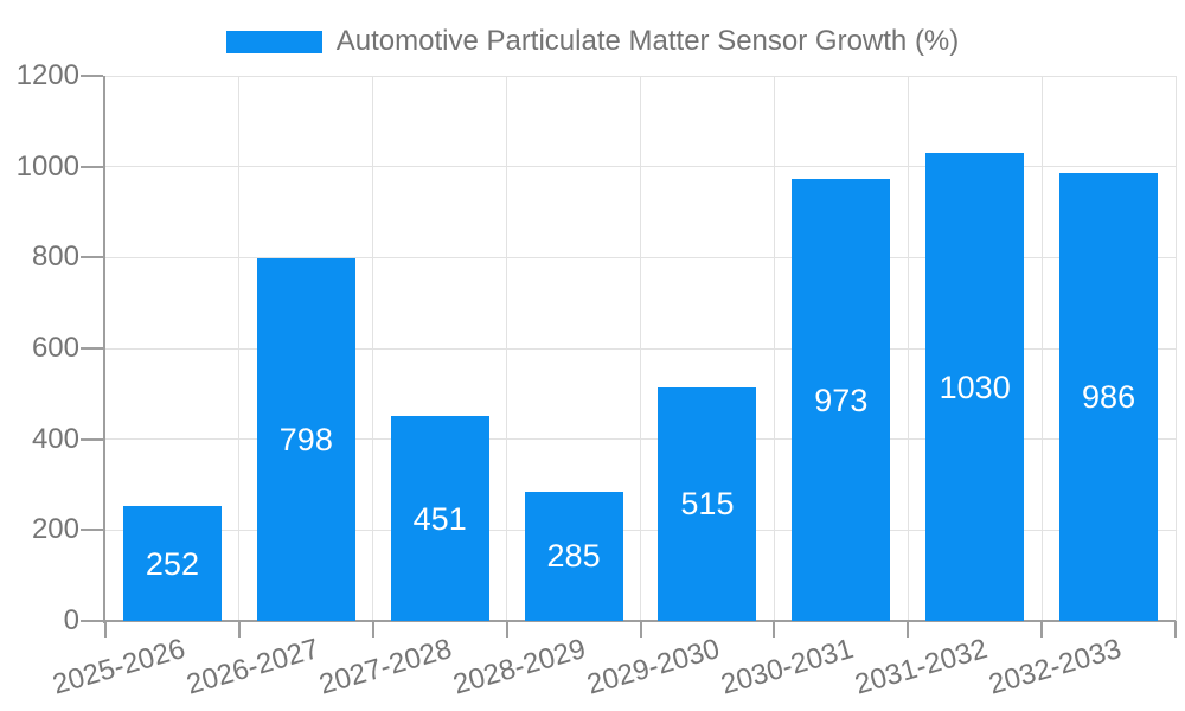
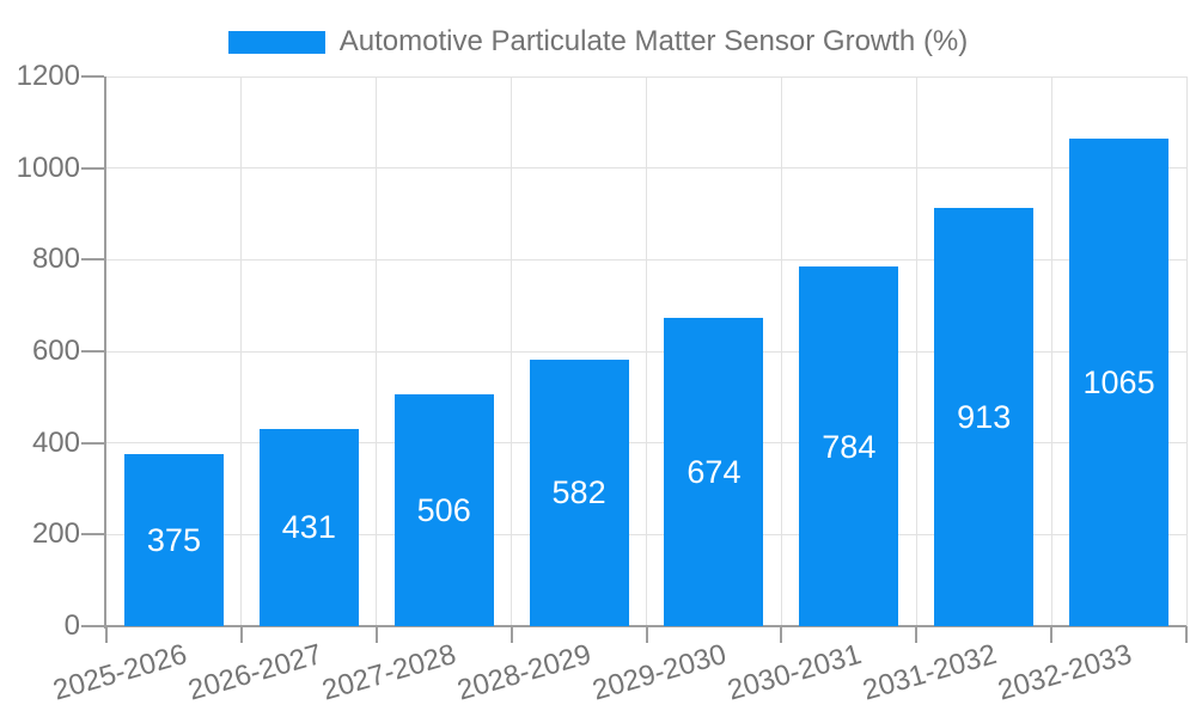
2025-2026: 252 -> 375
2026-2027: 798 -> 431
2027-2028: 451 -> 506
2028-2029: 285 -> 582
2029-2030: 515 -> 674
2030-2031: 973 -> 784
2031-2032: 1030 -> 913
2032-2033: 986 -> 1065
